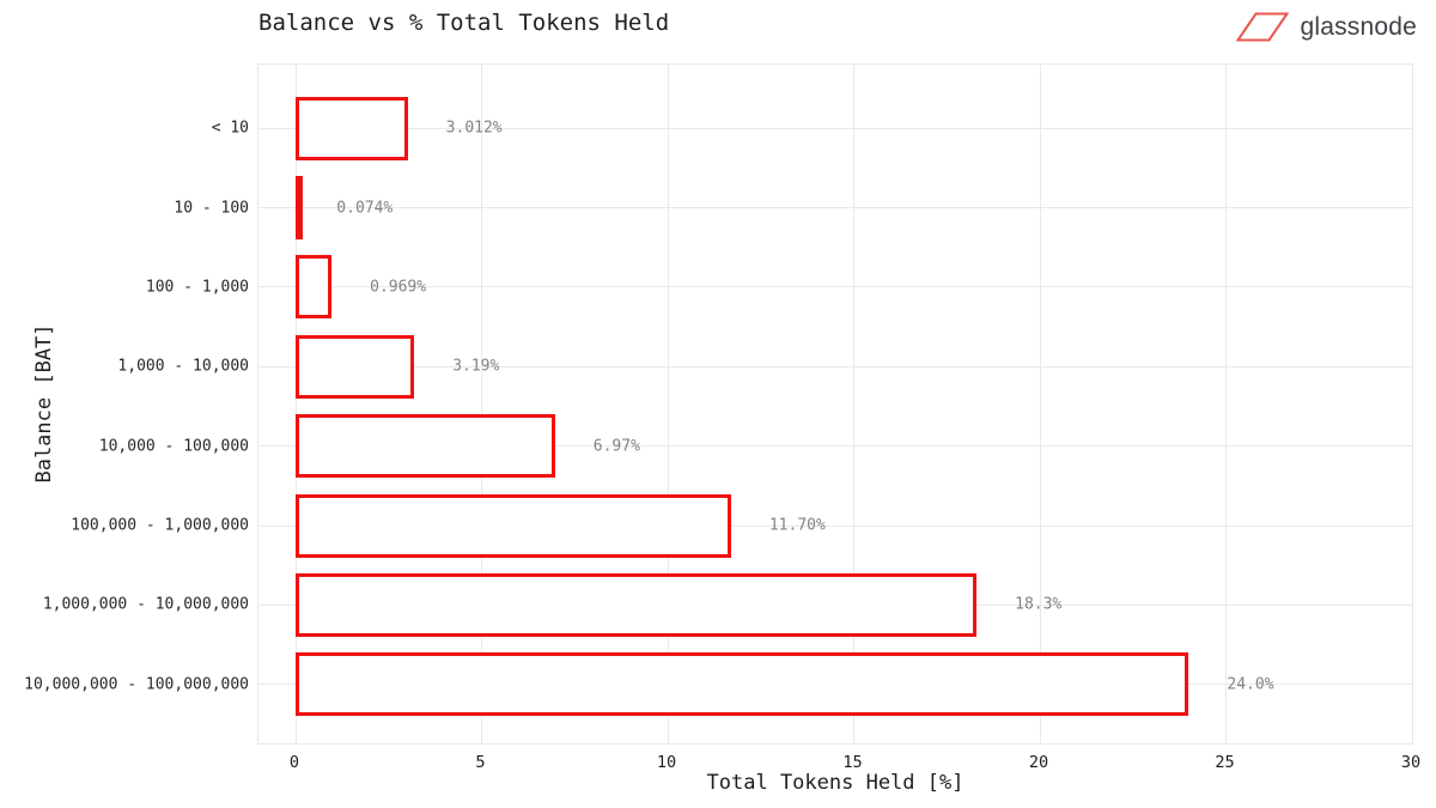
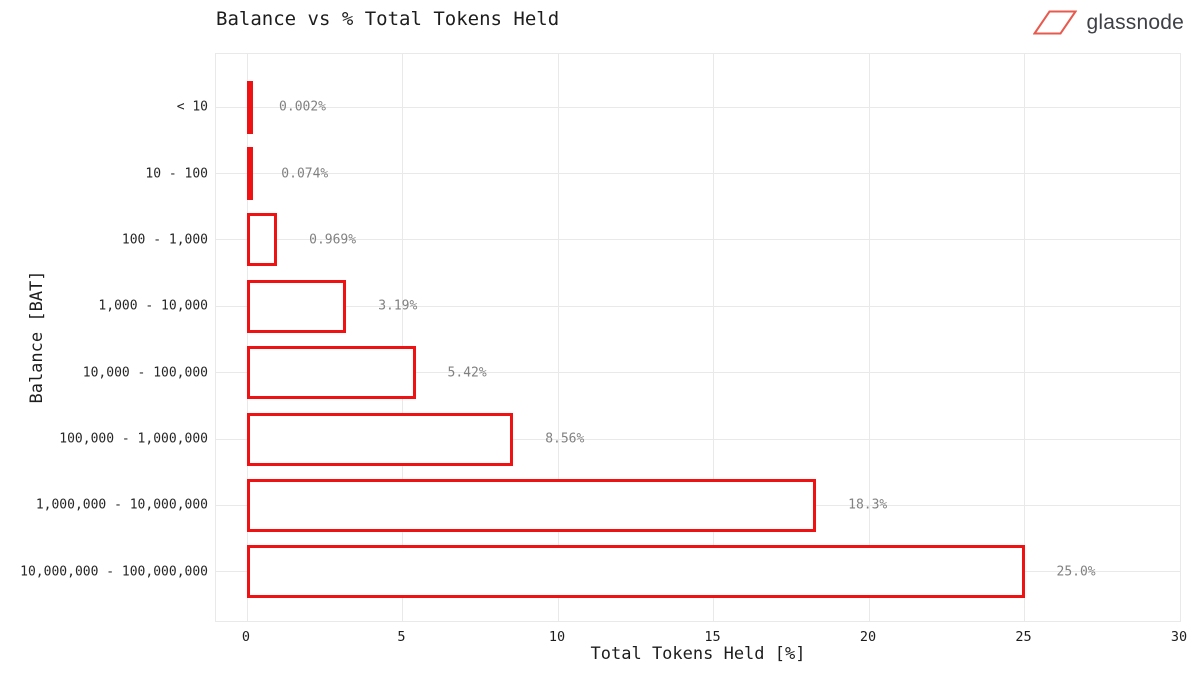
< 10: 3.012% -> 0.002%
10,000 - 100,000: 6.97% -> 5.42%
100,000 - 1,000,000: 11.70% -> 8.56%
10,000,000 - 100,000,000: 24.0% -> 25.0%
